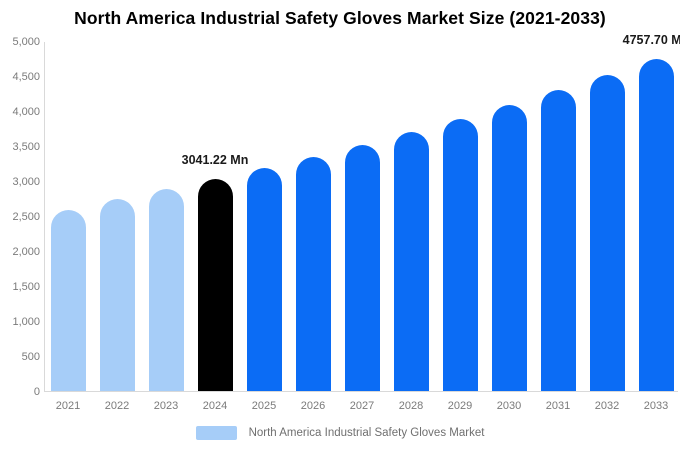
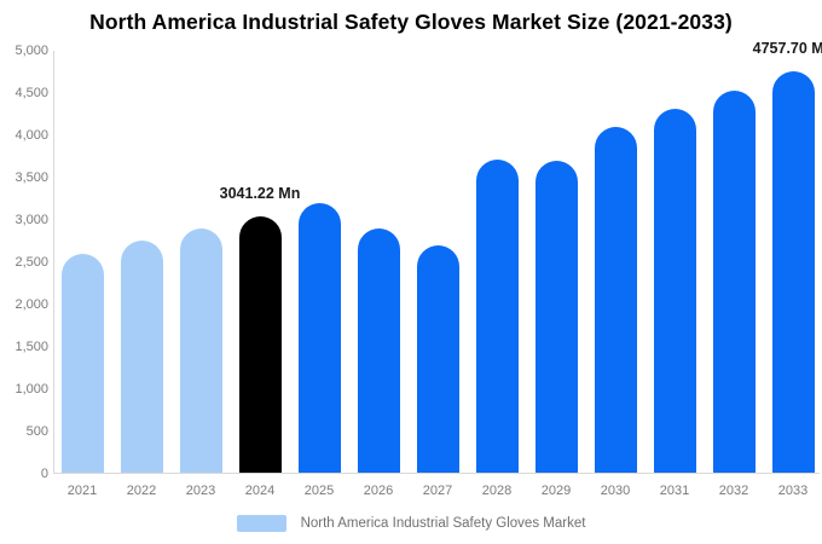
2026: 3400 -> 2900
2027: 3500 -> 2700
2029: 3900 -> 3700
